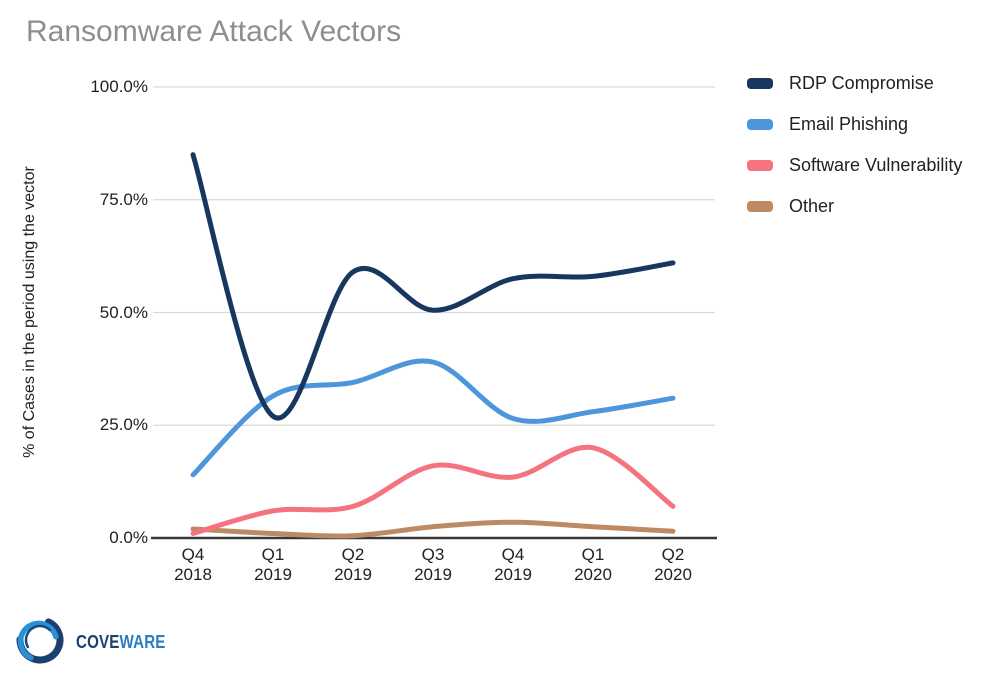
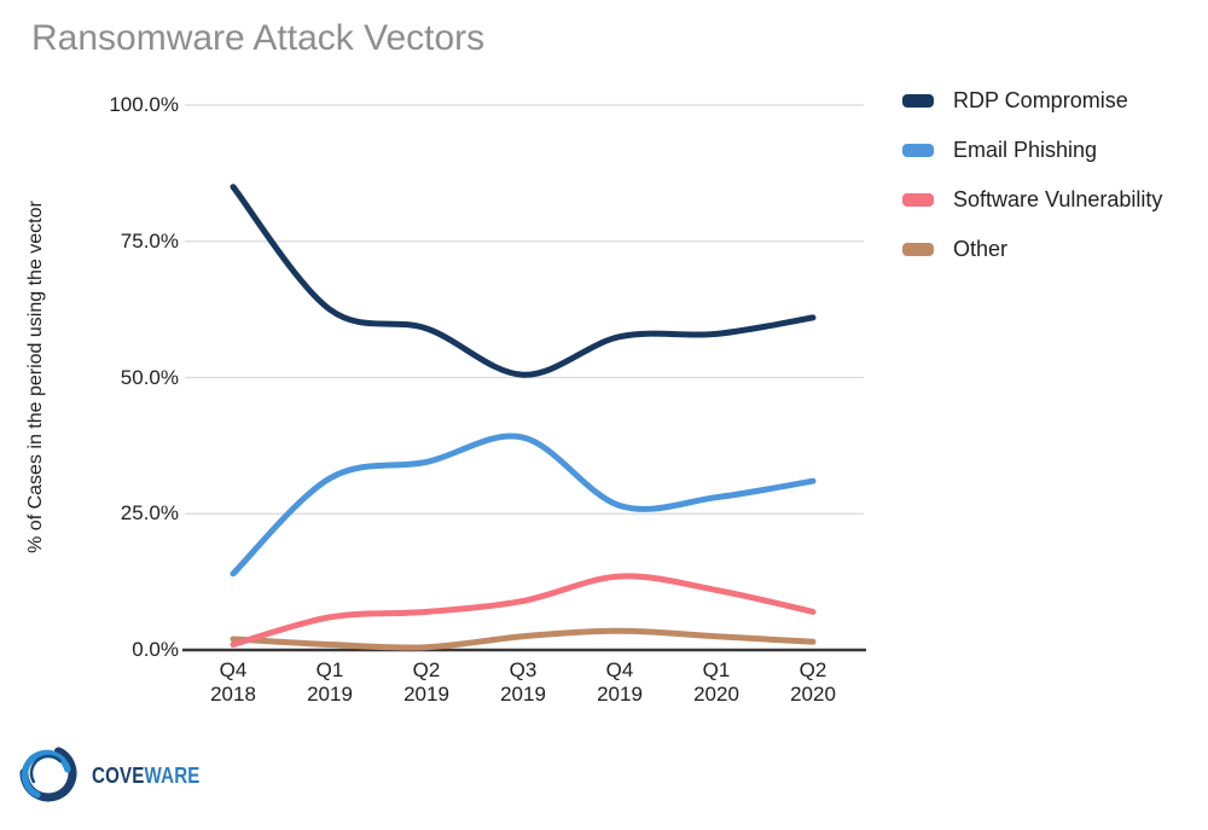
RDP Compromise/Q1 2019: 27% -> 62%
Software Vulnerability/Q3 2019: 16% -> 9%
Software Vulnerability/Q1 2020: 20% -> 11%
